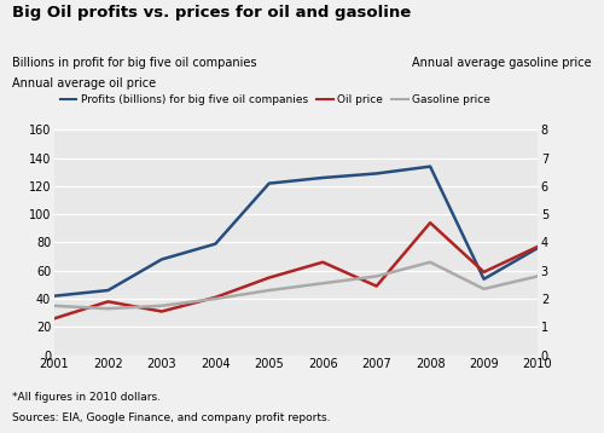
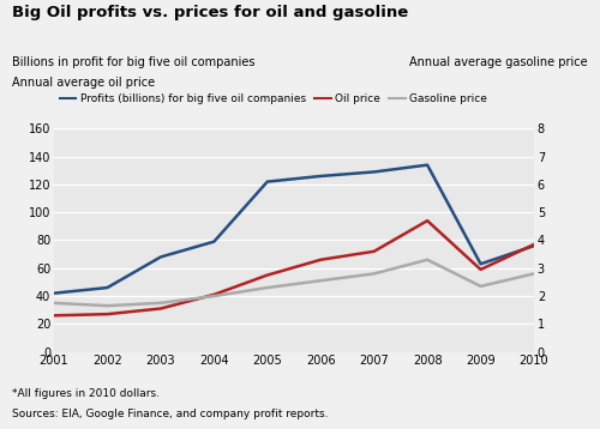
Oil price/2002: 38 -> 27
Oil price/2007: 49 -> 72
Profits (billions) for big five oil companies/2009: 54 -> 63
